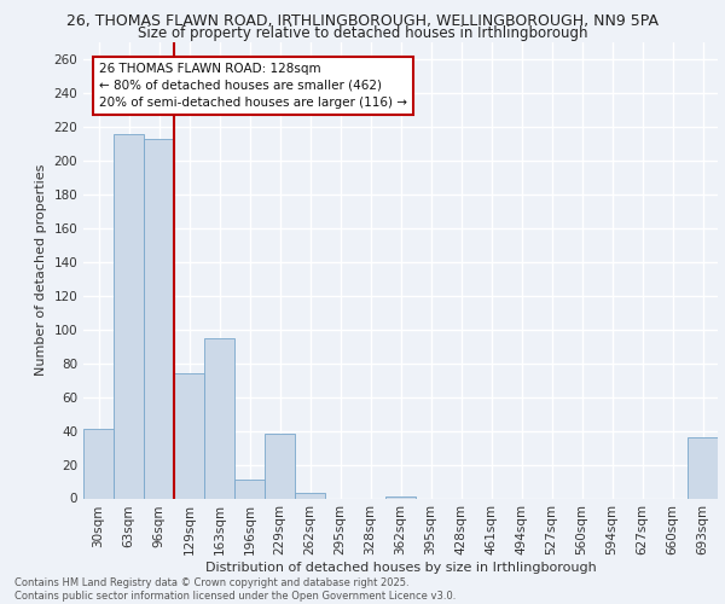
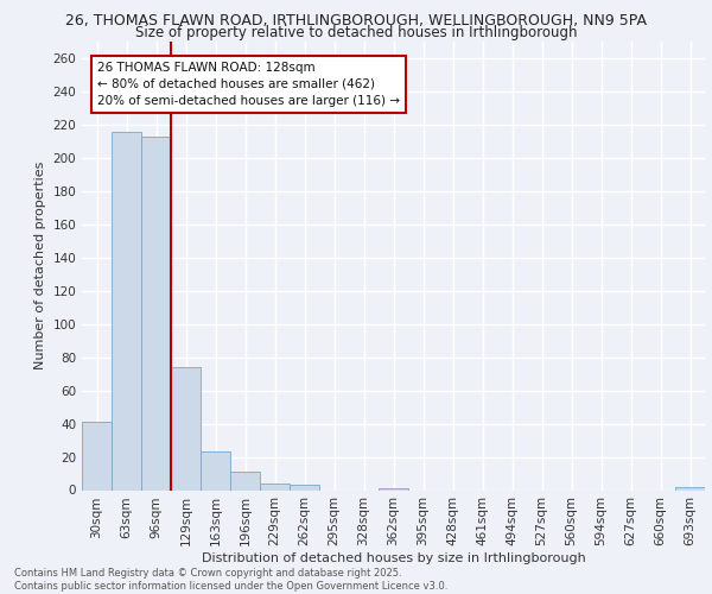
163sqm: 95 -> 23
229sqm: 38 -> 4
693sqm: 36 -> 2
